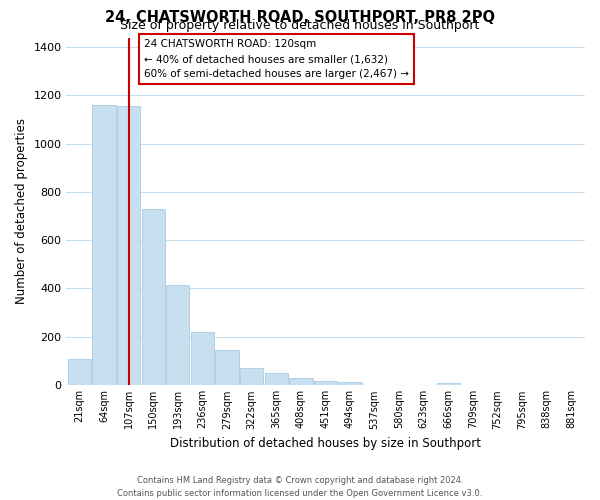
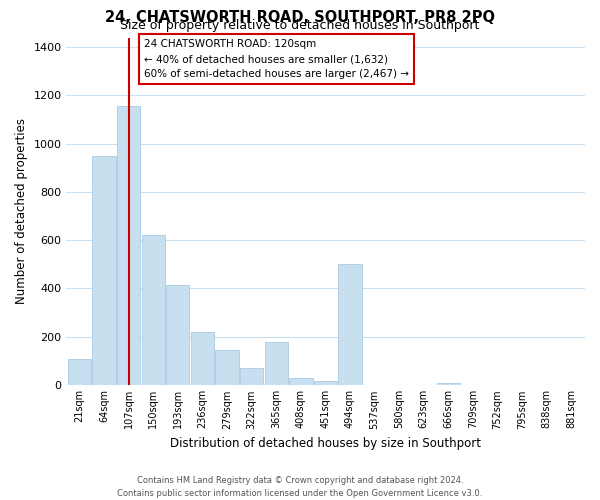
64sqm: 1160 -> 950
150sqm: 730 -> 620
365sqm: 50 -> 180
494sqm: 13 -> 500
